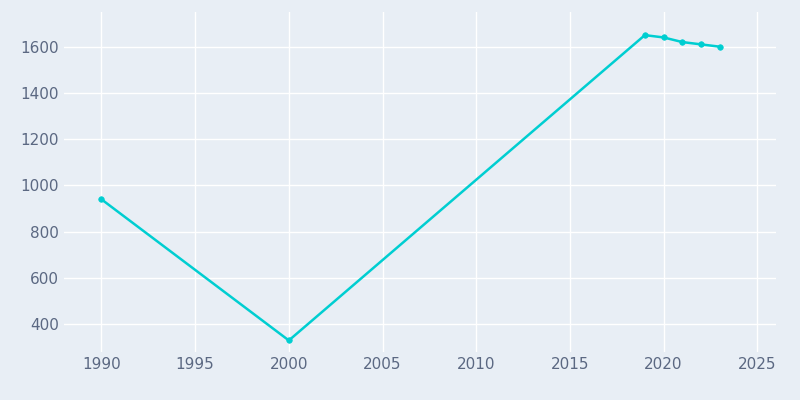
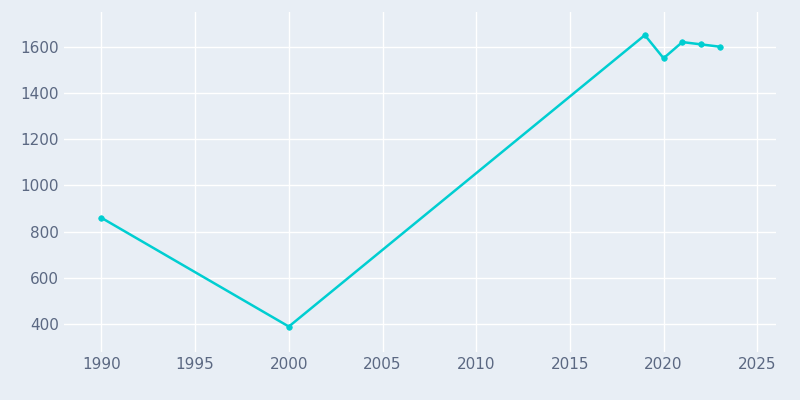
1990: 940 -> 860
2000: 330 -> 390
2020: 1640 -> 1550
